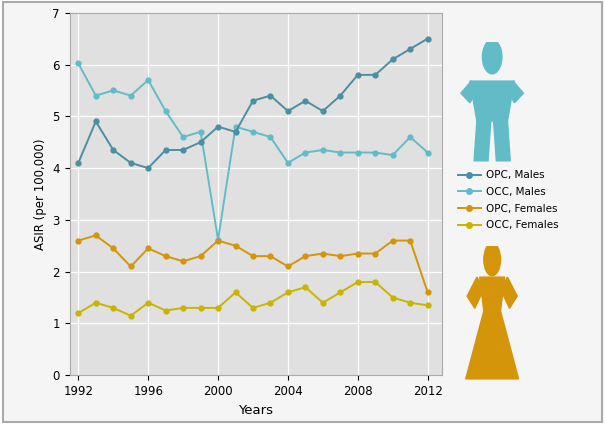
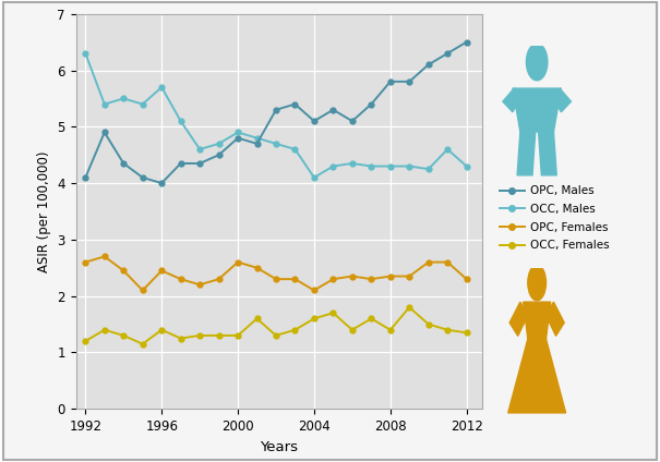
OCC, Males/1992: 6.02 -> 6.30
OCC, Males/2000: 2.62 -> 4.90
OCC, Females/2008: 1.80 -> 1.40
OPC, Females/2012: 1.60 -> 2.30
